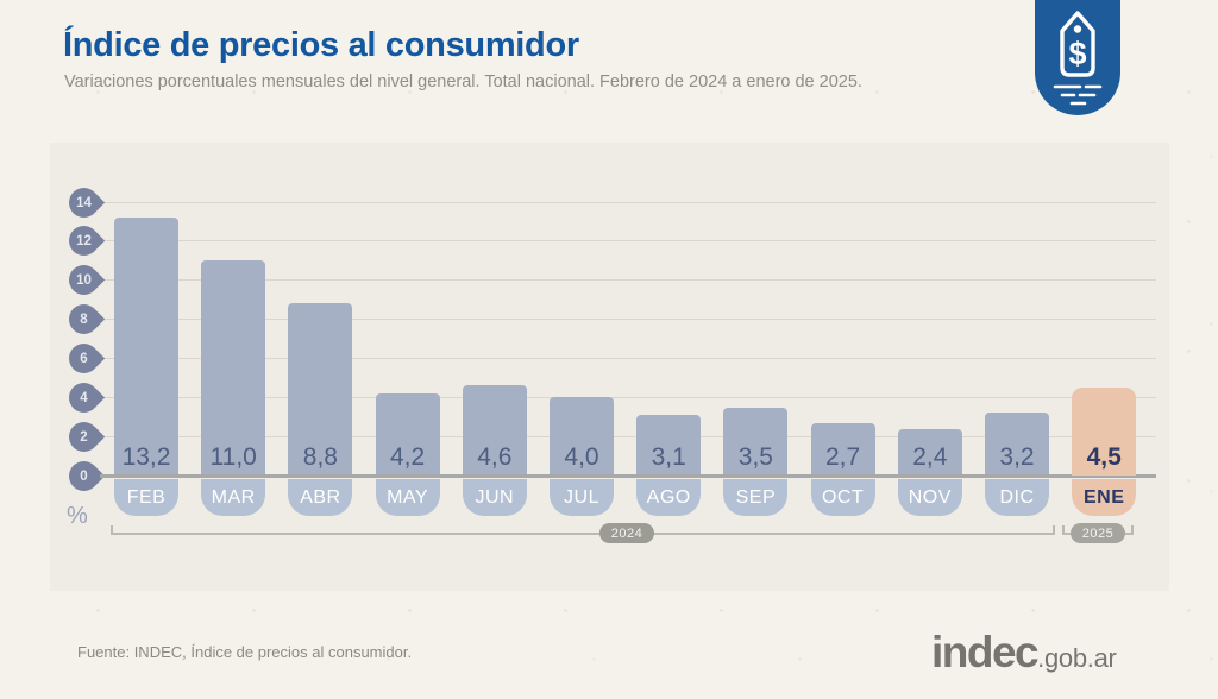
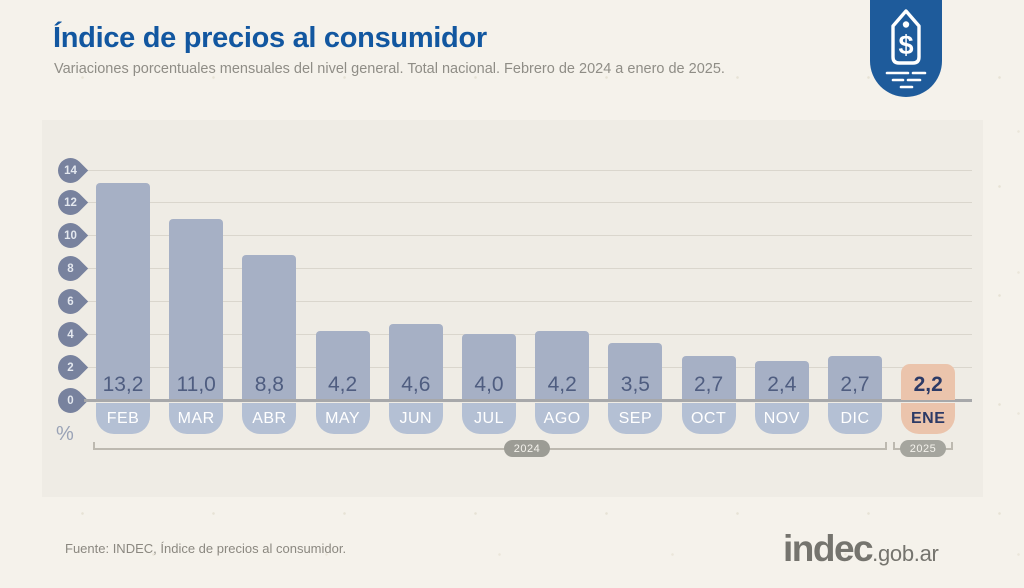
AGO: 3,1 -> 4,2
DIC: 3,2 -> 2,7
ENE: 4,5 -> 2,2
